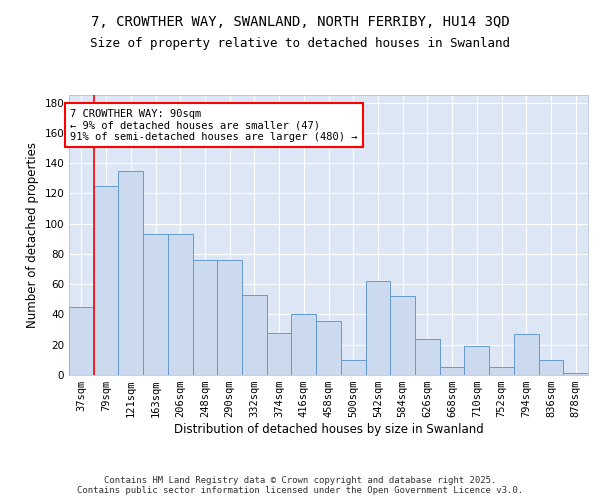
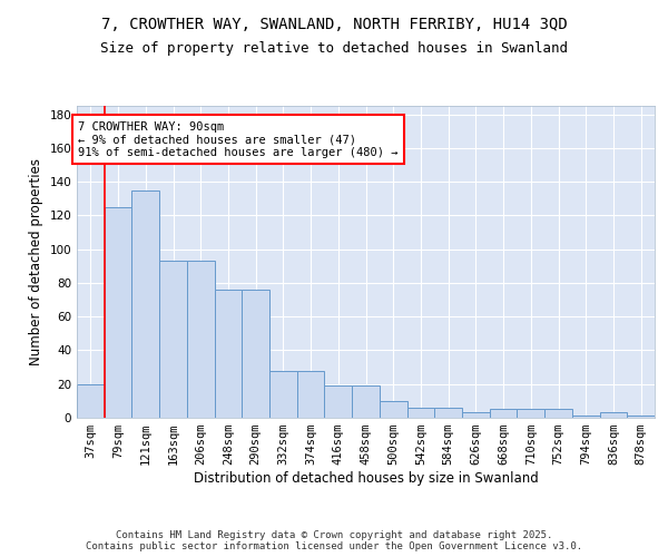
37sqm: 45 -> 20
332sqm: 53 -> 28
416sqm: 40 -> 19
458sqm: 36 -> 19
542sqm: 62 -> 6
584sqm: 52 -> 6
626sqm: 24 -> 3
710sqm: 19 -> 5
794sqm: 27 -> 1
836sqm: 10 -> 3
